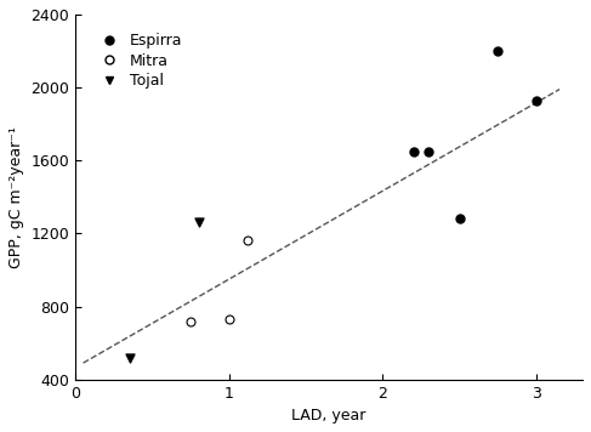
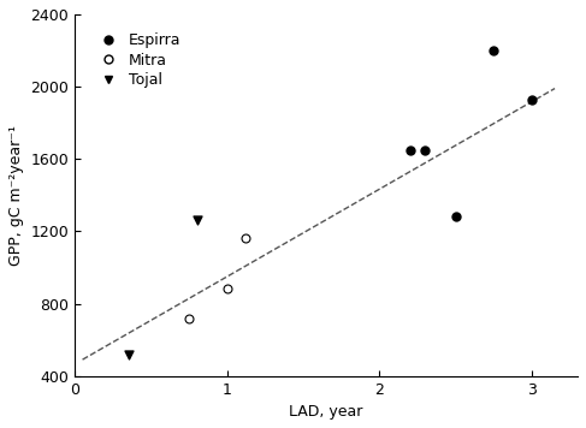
Mitra/1: 730 -> 880
